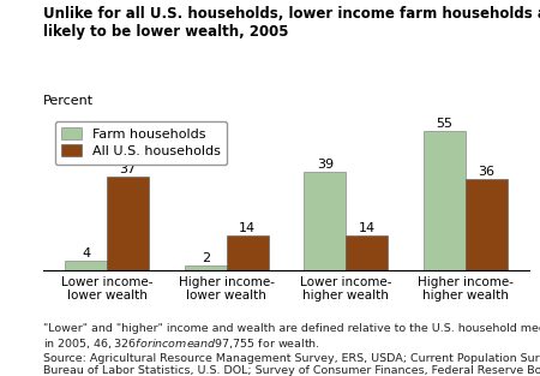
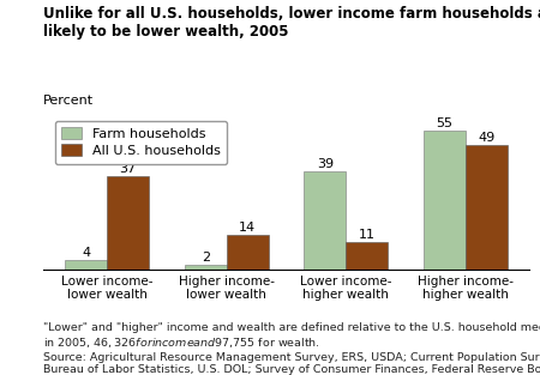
All U.S. households/Lower income- higher wealth: 14 -> 11
All U.S. households/Higher income- higher wealth: 36 -> 49
